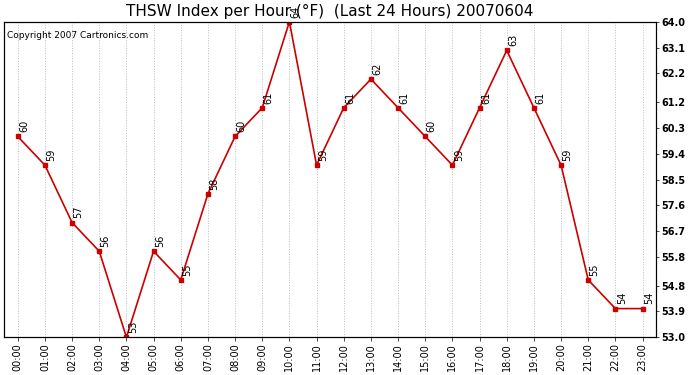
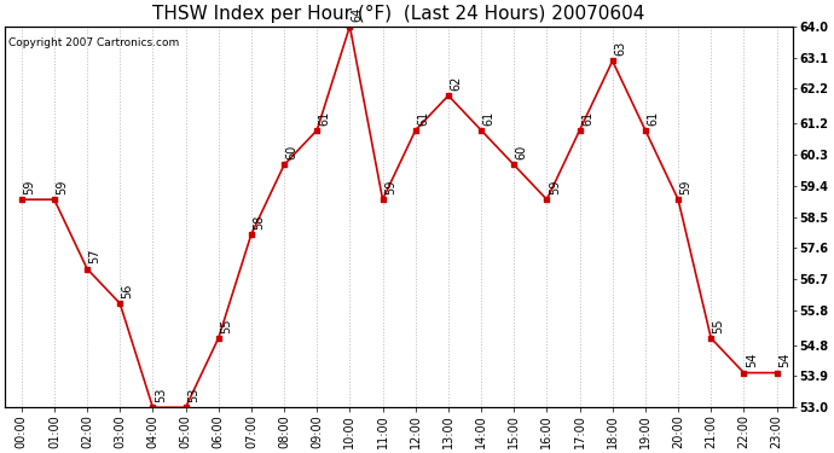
00:00: 60 -> 59
05:00: 56 -> 53
